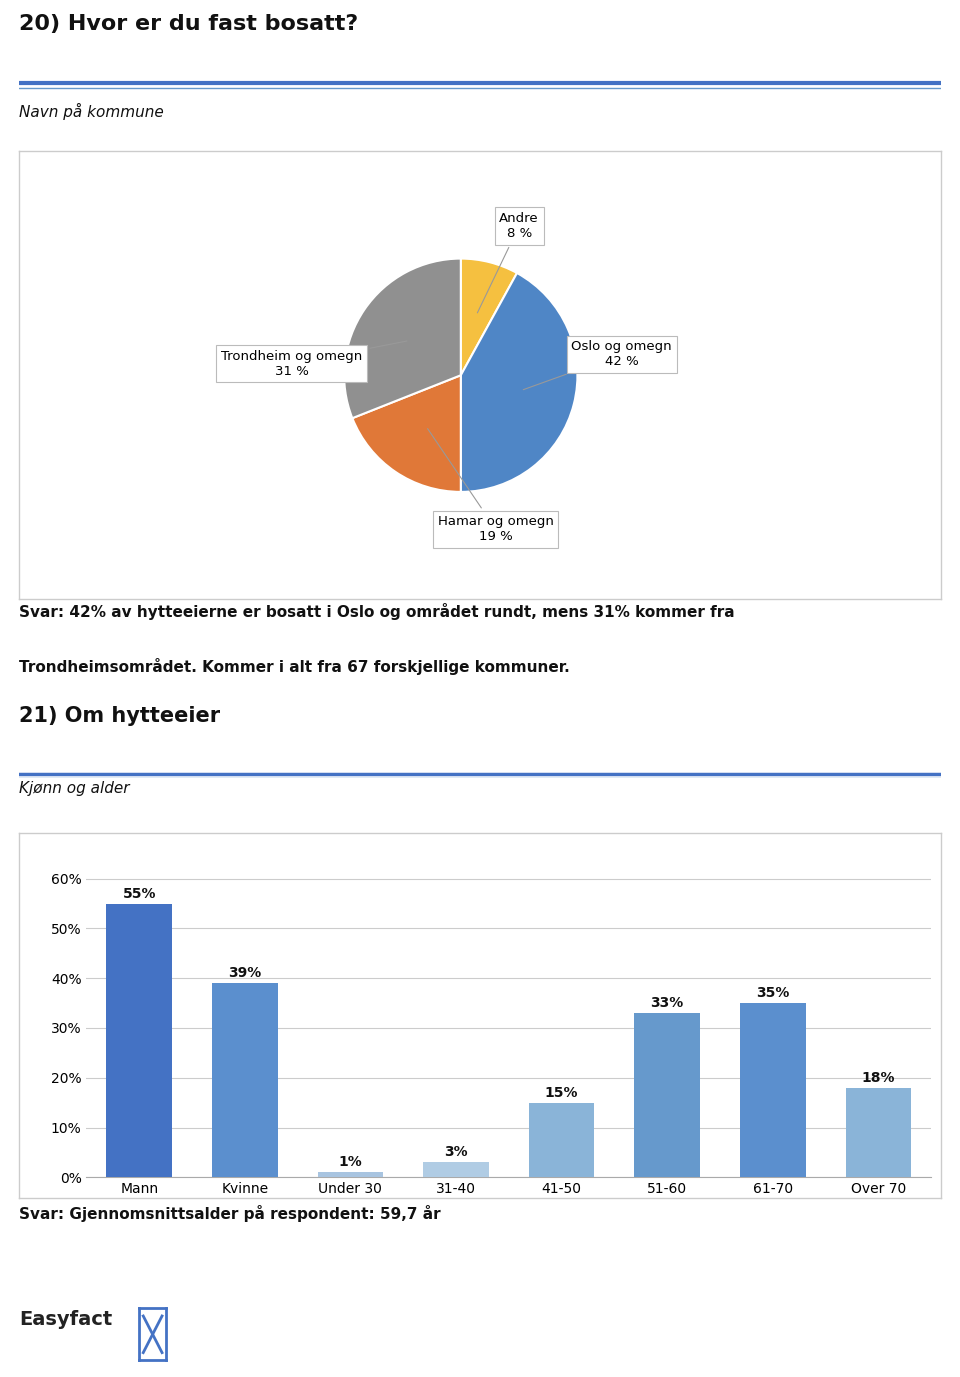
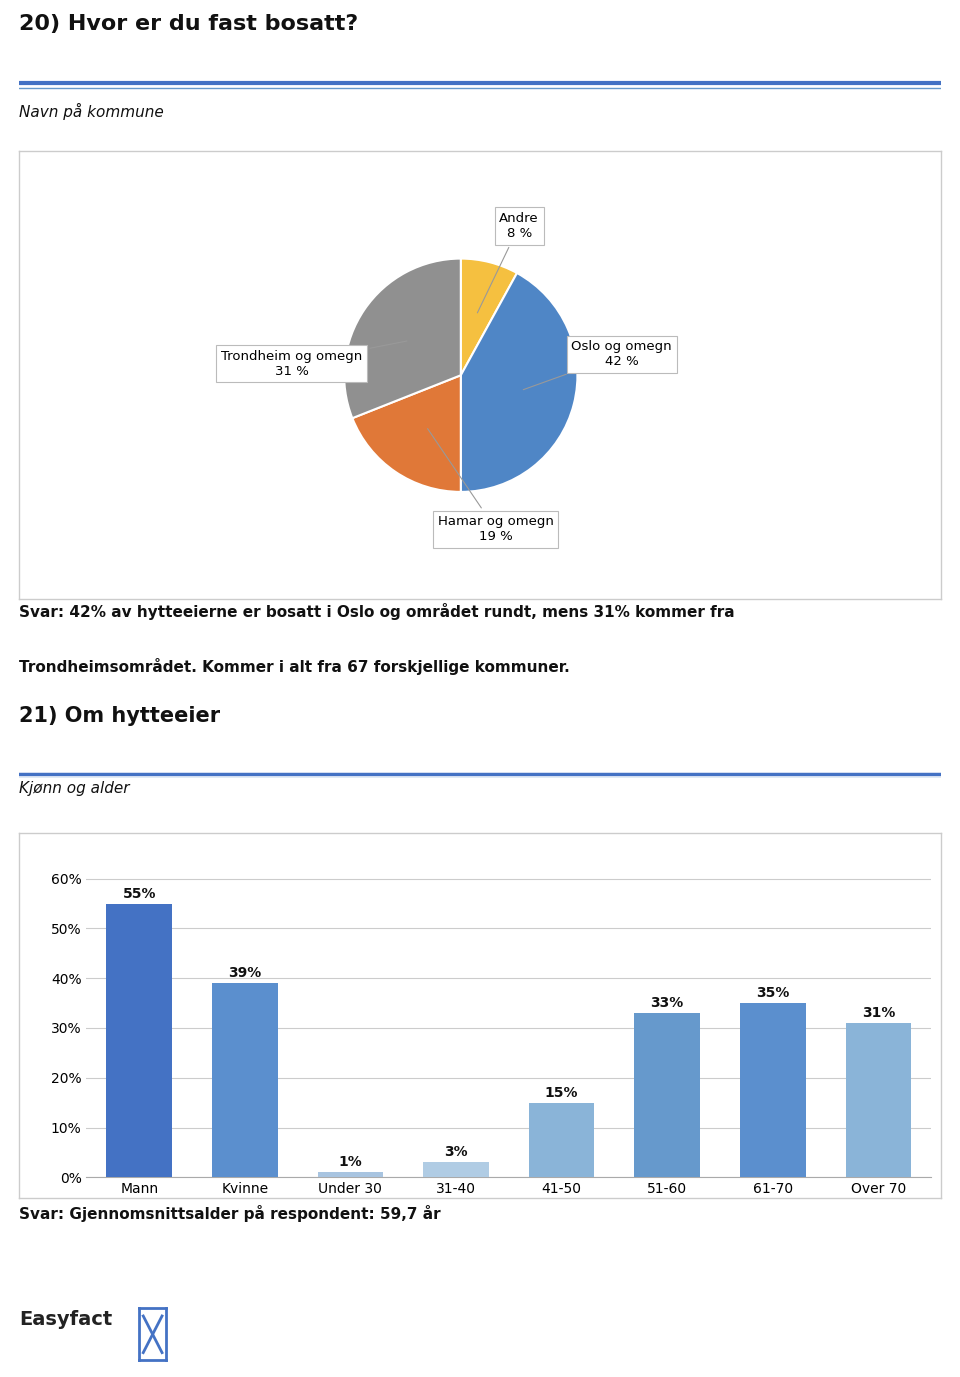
Over 70: 18% -> 31%
